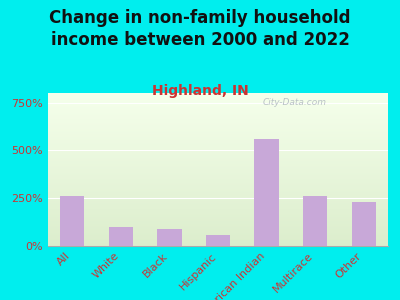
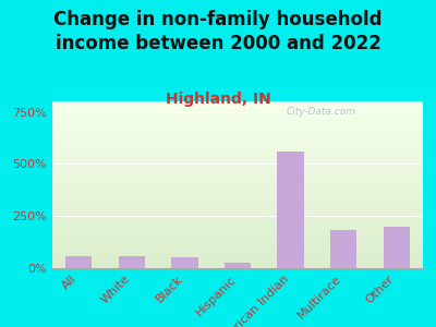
All: 260% -> 60%
White: 100% -> 60%
Black: 90% -> 50%
Hispanic: 60% -> 30%
Multirace: 260% -> 180%
Other: 230% -> 200%
